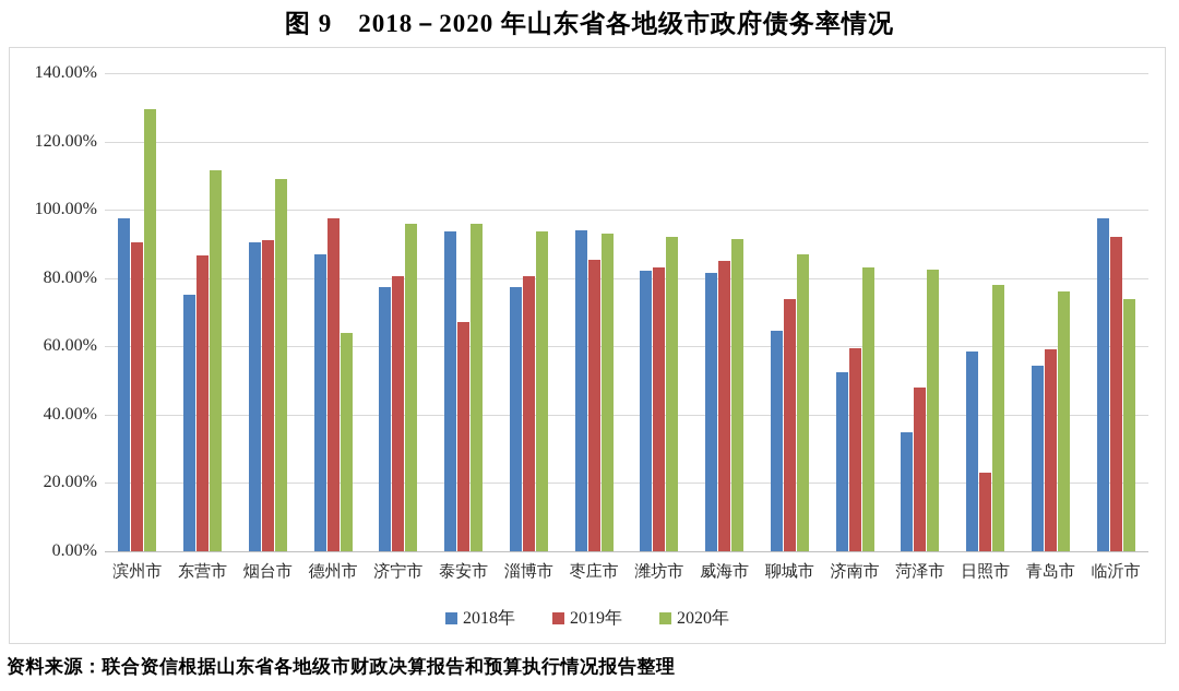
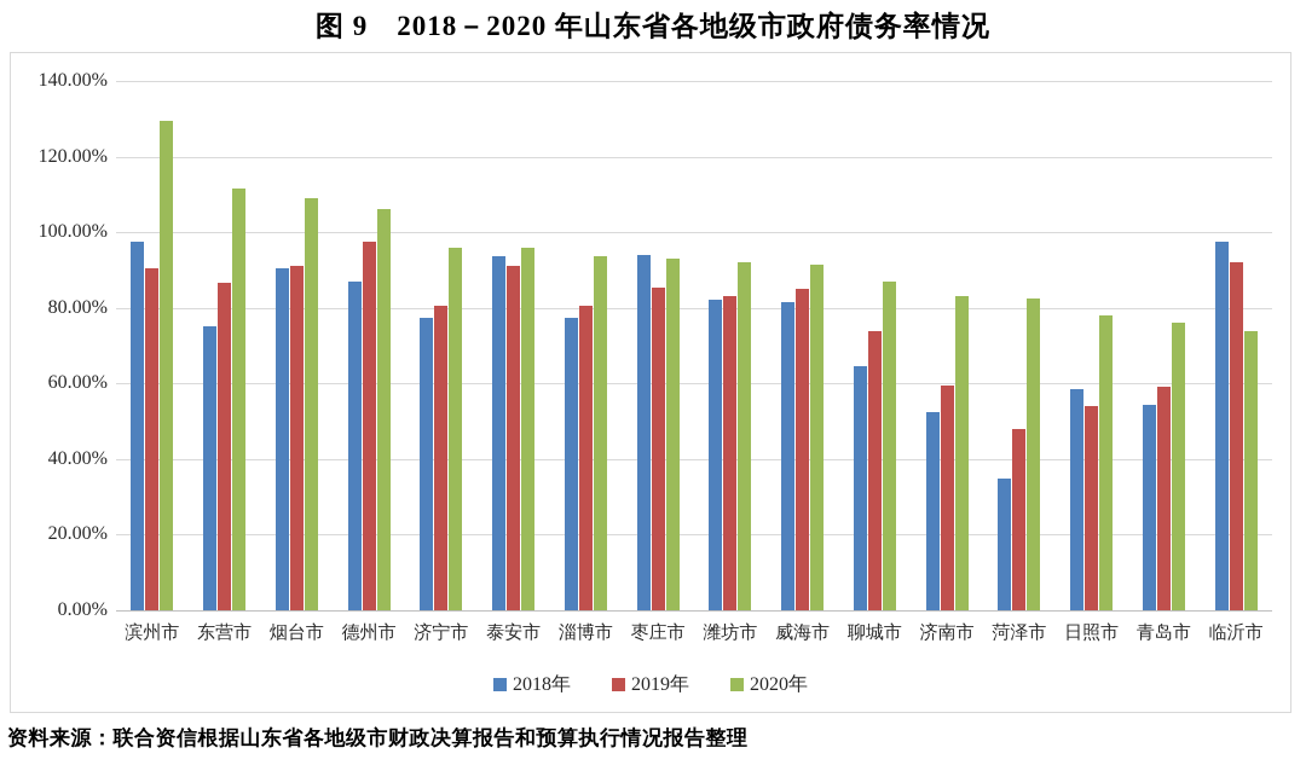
2020年/德州市: 64% -> 106%
2019年/泰安市: 67% -> 91%
2019年/日照市: 23% -> 54%
